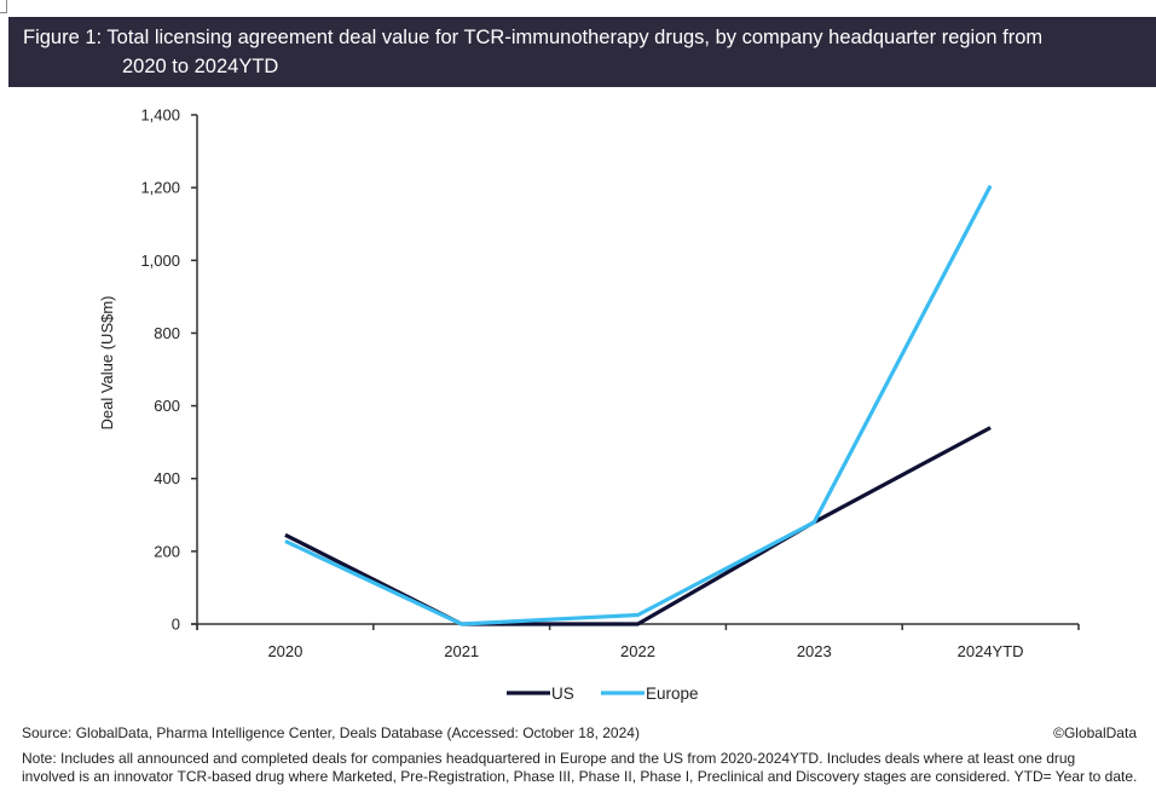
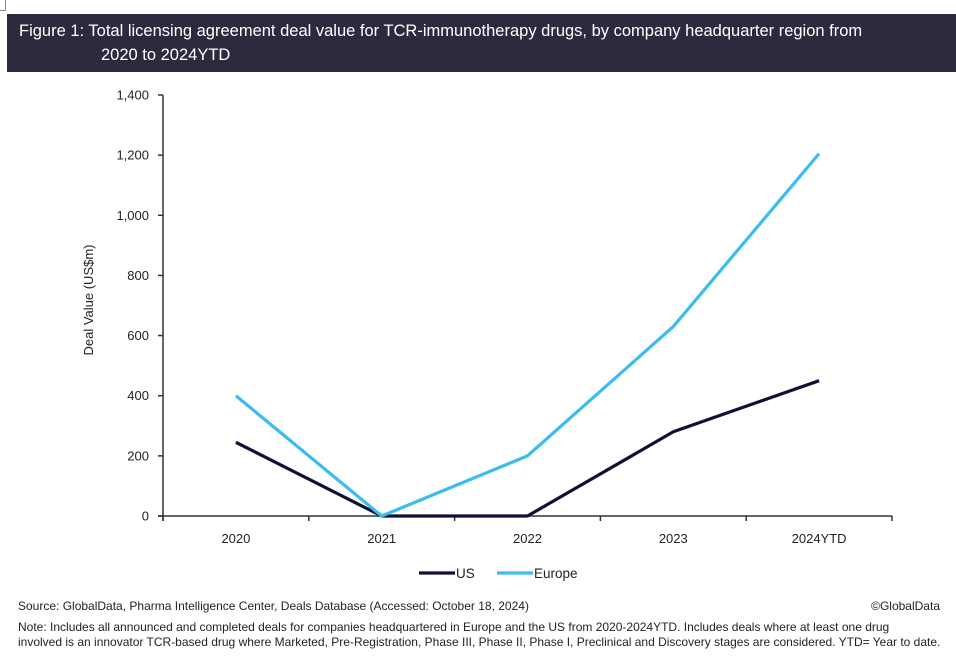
Europe/2020: 230 -> 400
Europe/2022: 20 -> 200
Europe/2023: 280 -> 630
US/2024YTD: 540 -> 450
